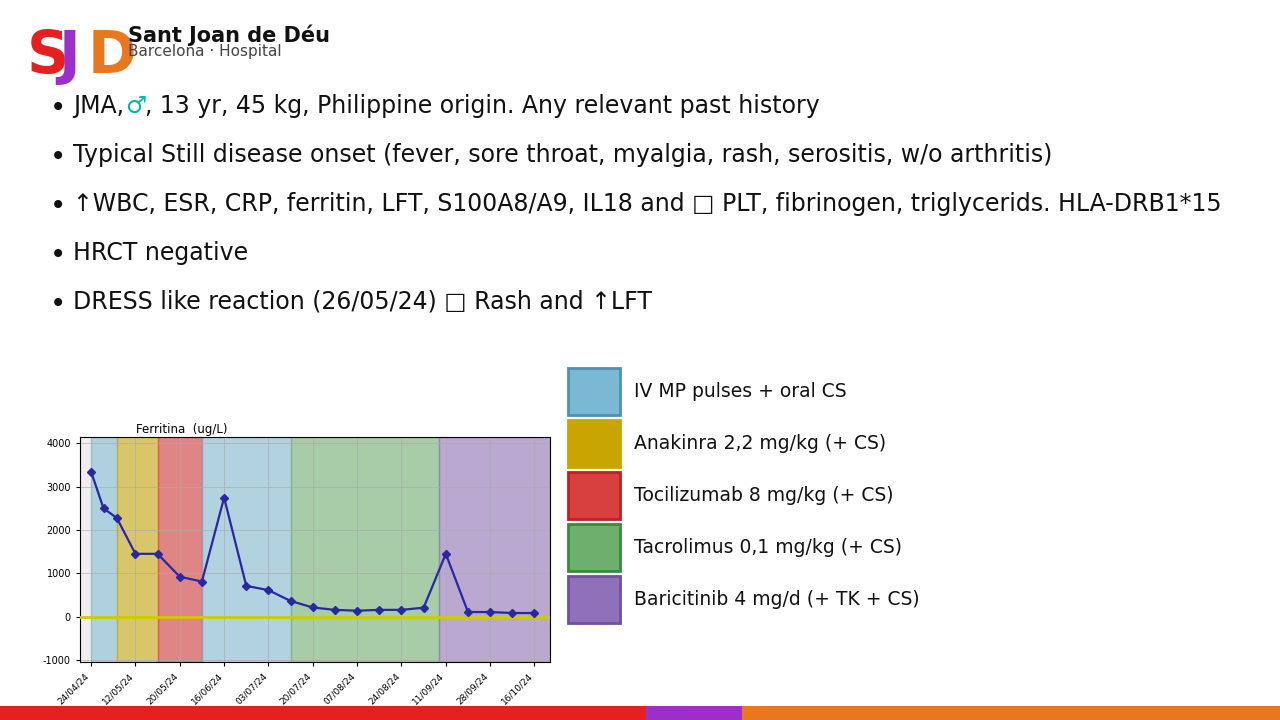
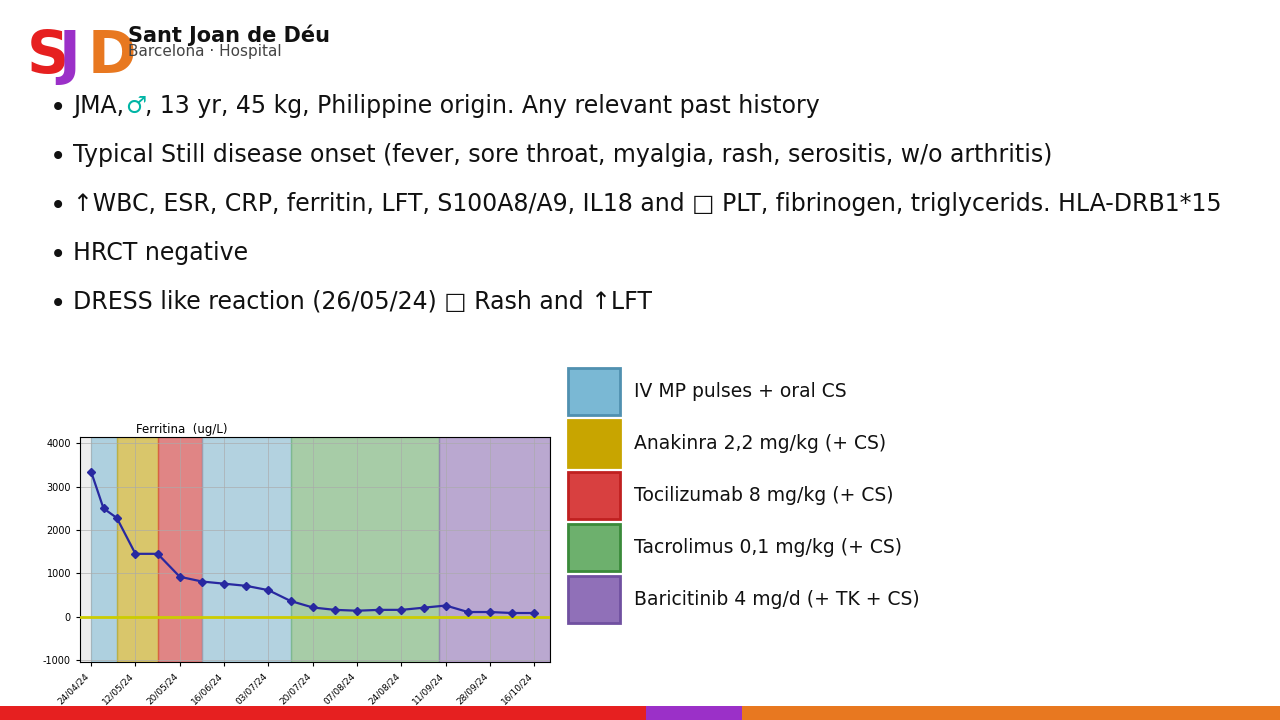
16/06/24: 2750 -> 760
11/09/24: 1450 -> 260
